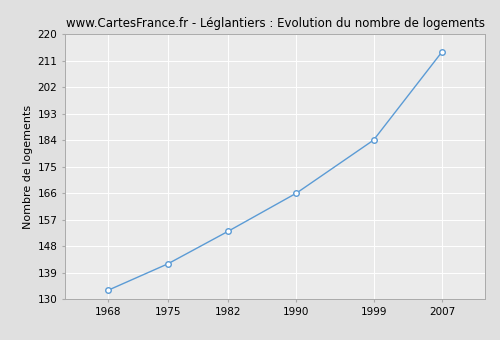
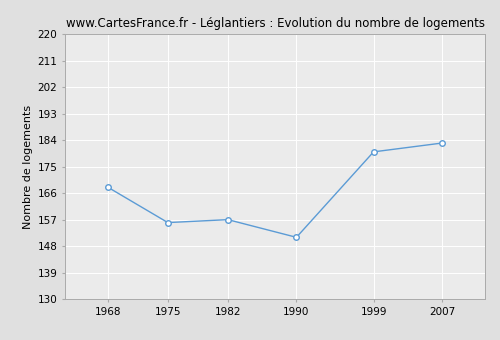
1968: 133 -> 168
1975: 142 -> 156
1982: 153 -> 157
1990: 166 -> 151
1999: 184 -> 180
2007: 214 -> 183
